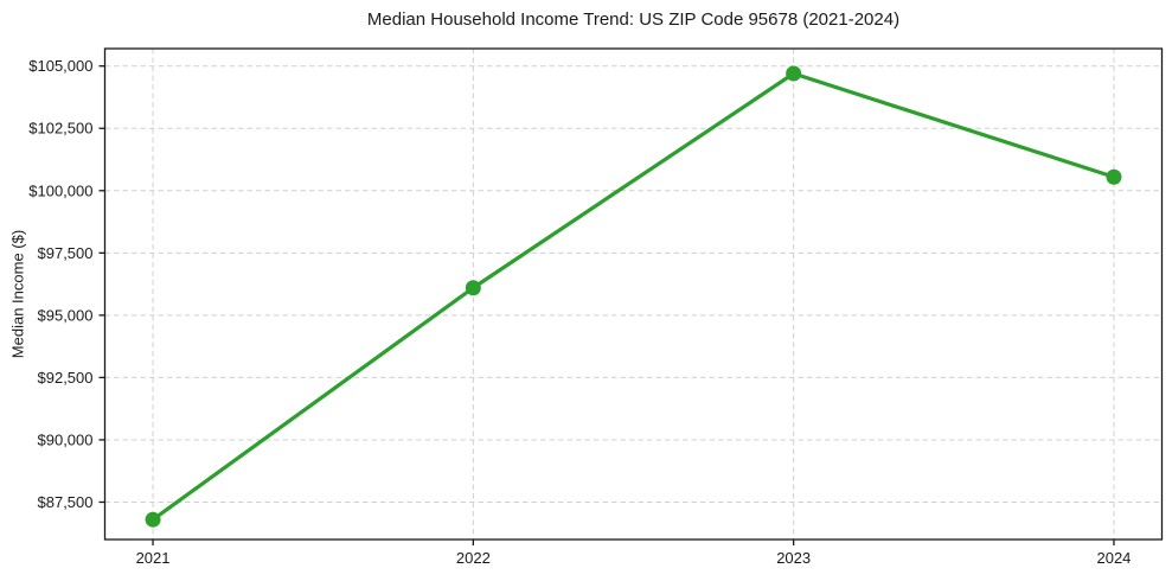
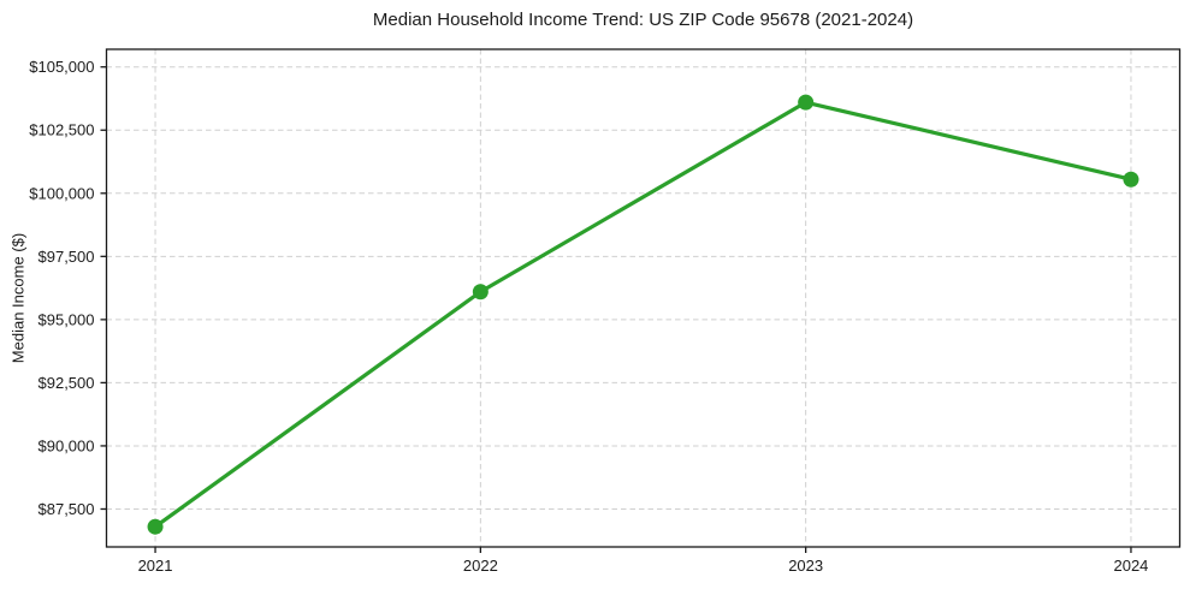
2023: $104700 -> $103600
